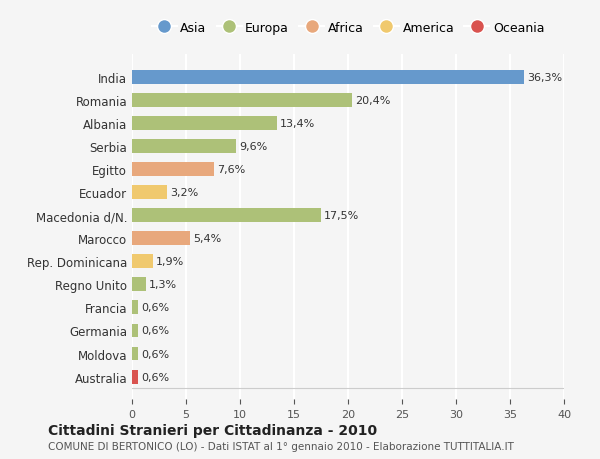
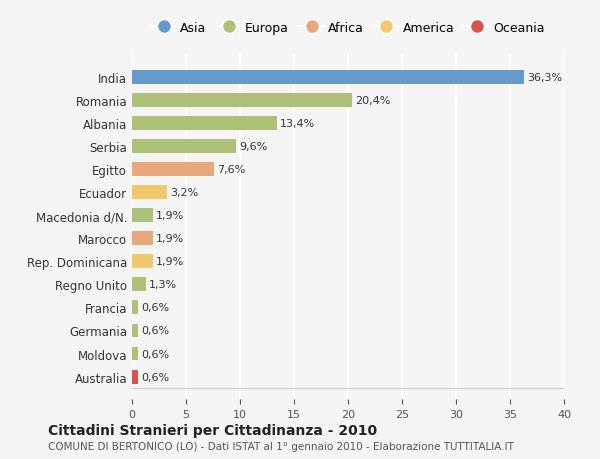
Macedonia d/N.: 17,5% -> 1,9%
Marocco: 5,4% -> 1,9%
